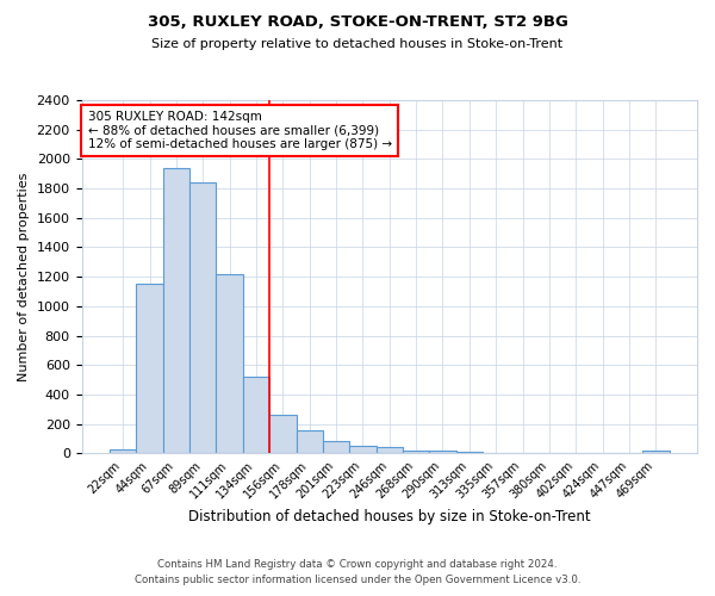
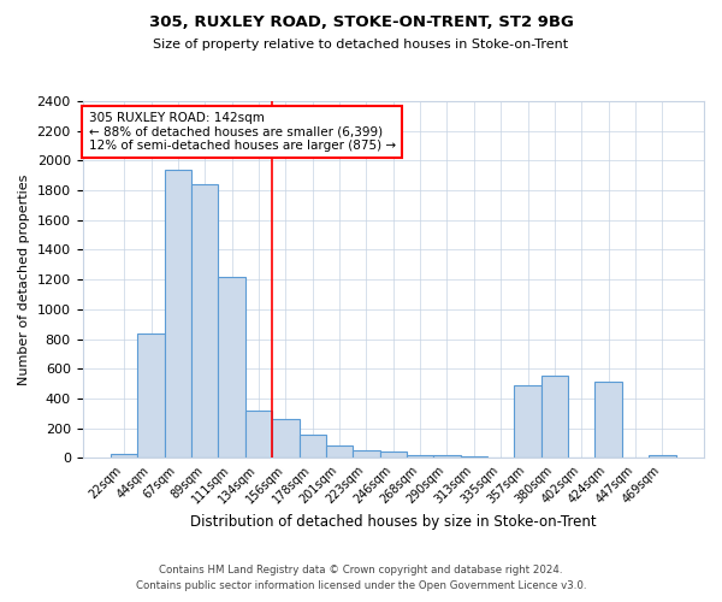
44sqm: 1160 -> 840
134sqm: 520 -> 320
357sqm: 0 -> 490
380sqm: 0 -> 550
424sqm: 0 -> 510
